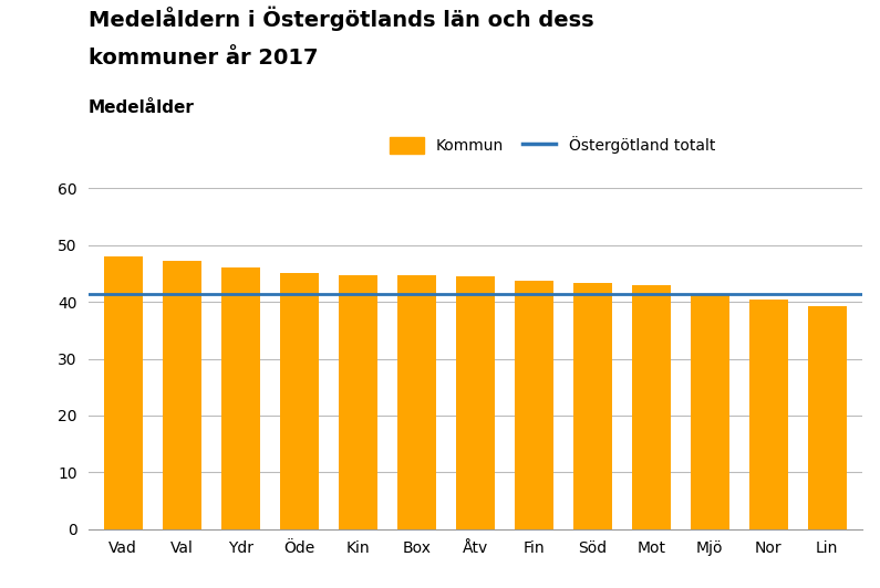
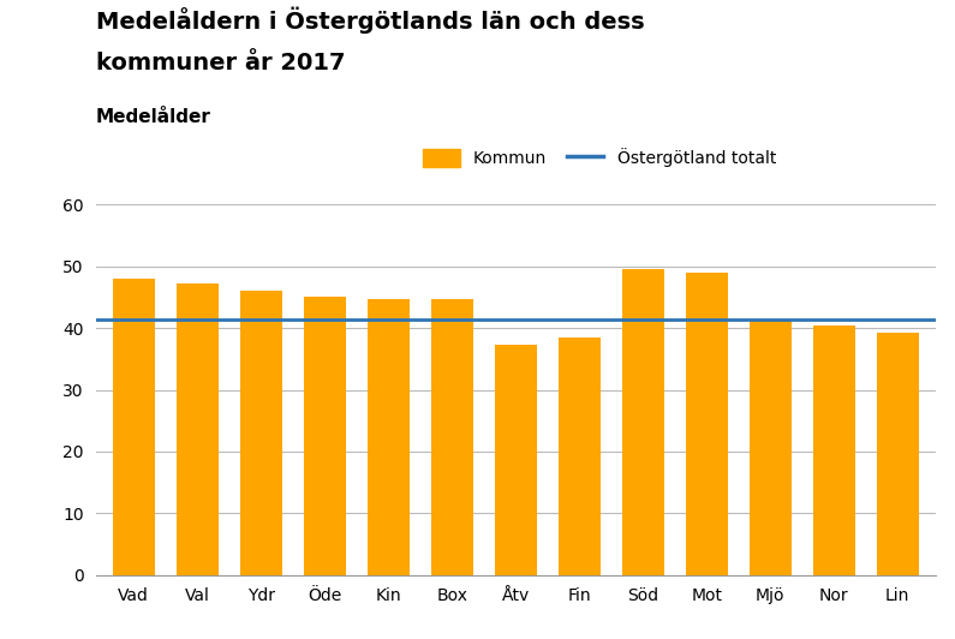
Åtv: 44.5 -> 37.2
Fin: 43.8 -> 38.4
Söd: 43.4 -> 49.6
Mot: 42.9 -> 49.0
